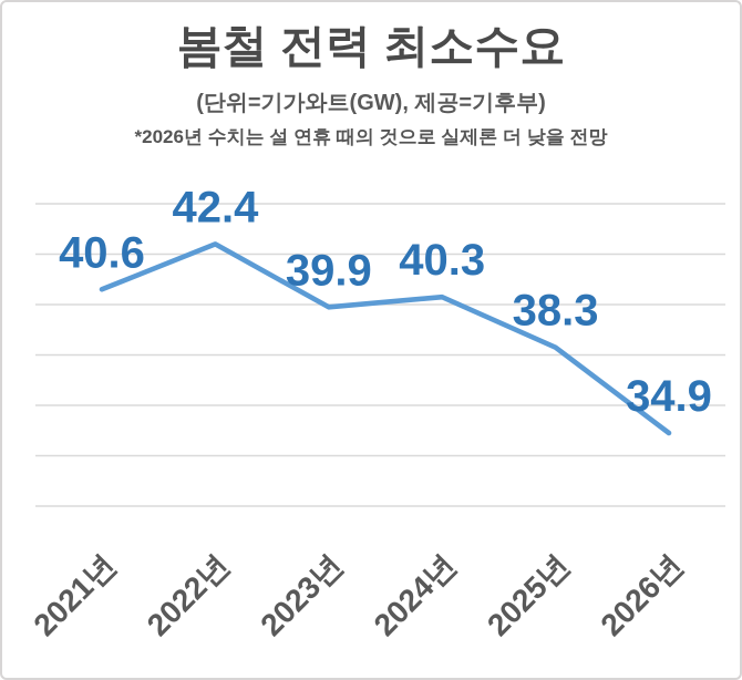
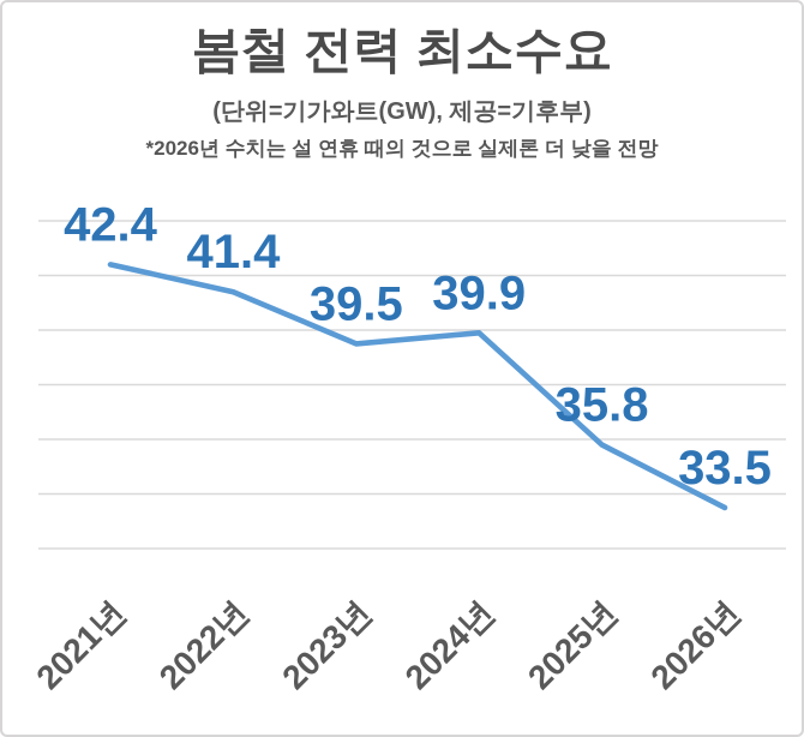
2021년: 40.6 -> 42.4
2022년: 42.4 -> 41.4
2023년: 39.9 -> 39.5
2024년: 40.3 -> 39.9
2025년: 38.3 -> 35.8
2026년: 34.9 -> 33.5
